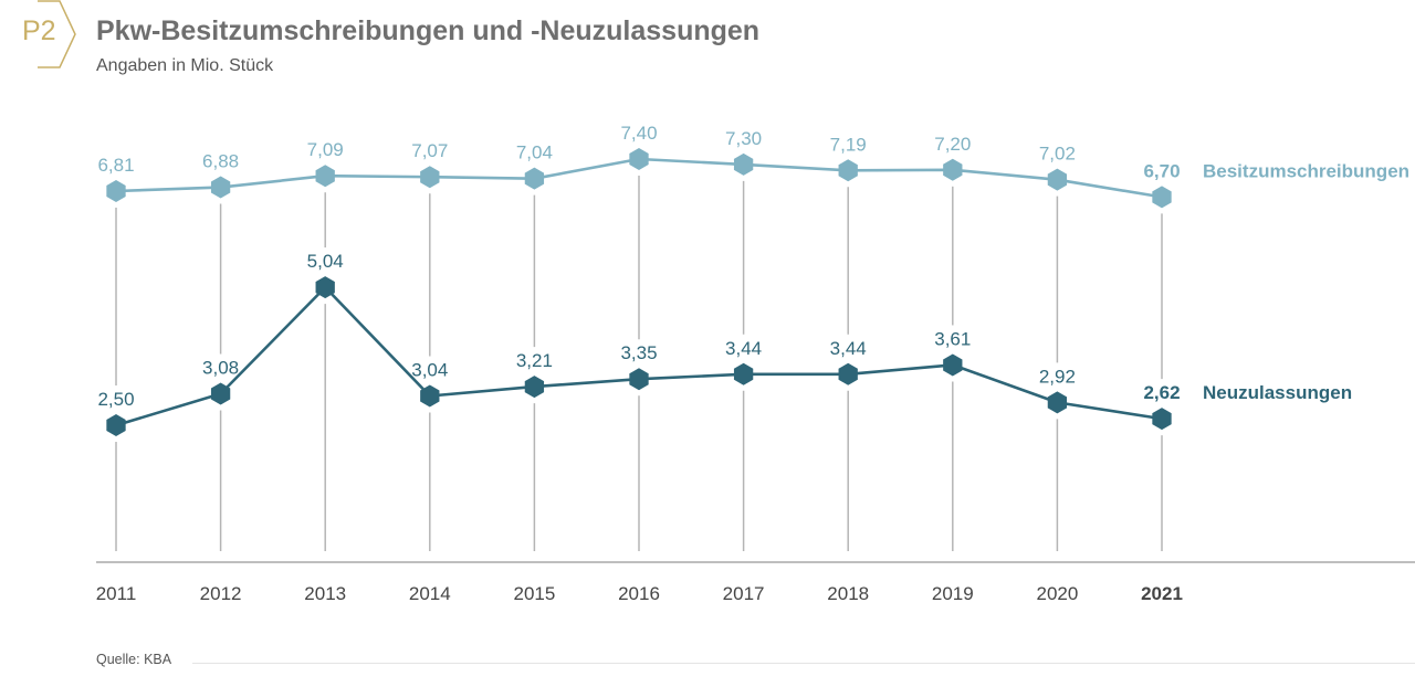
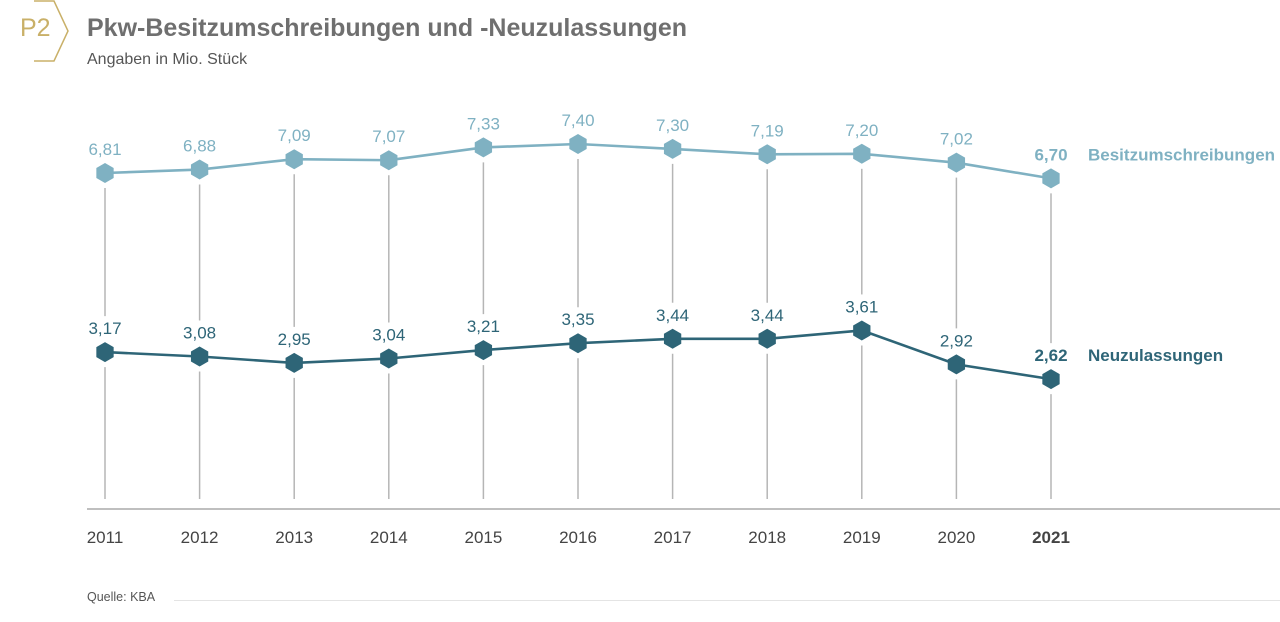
Neuzulassungen/2011: 2,50 -> 3,17
Neuzulassungen/2013: 5,04 -> 2,95
Besitzumschreibungen/2015: 7,04 -> 7,33
